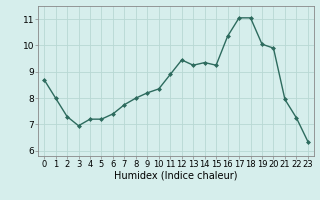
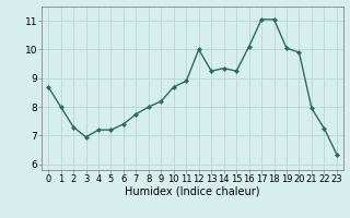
10: 8.35 -> 8.70
12: 9.45 -> 10.00
16: 10.35 -> 10.10
